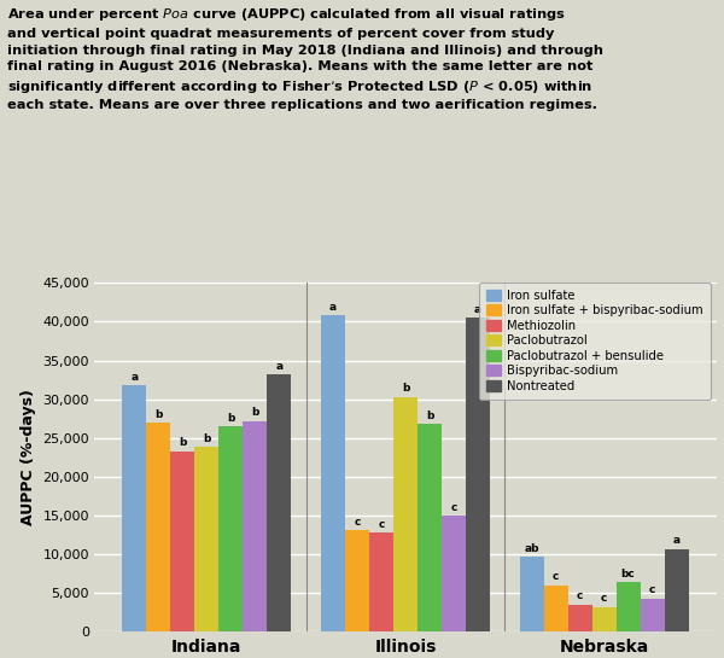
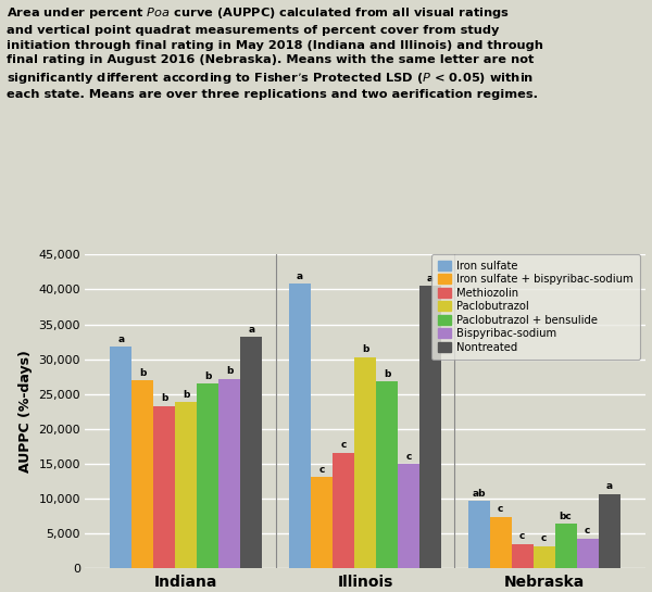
Methiozolin/Illinois: 12,800 -> 16,600
Iron sulfate + bispyribac-sodium/Nebraska: 6,000 -> 7,400
